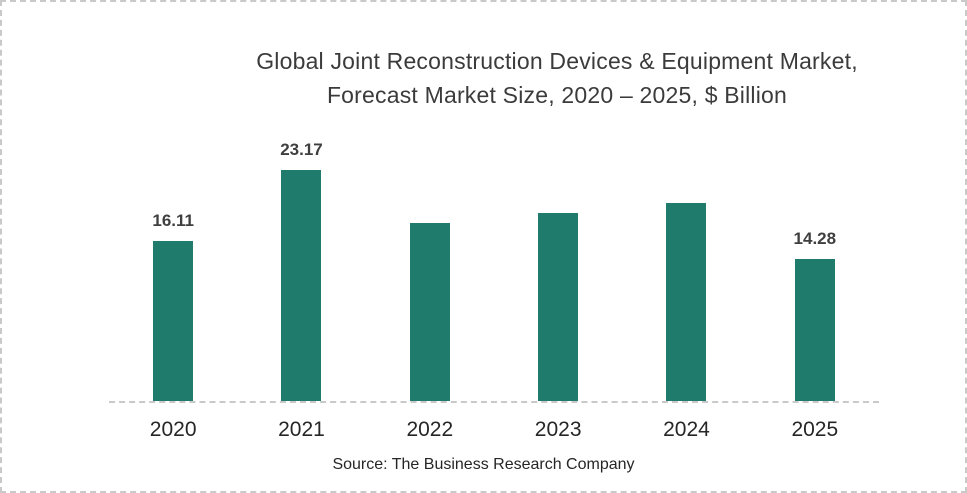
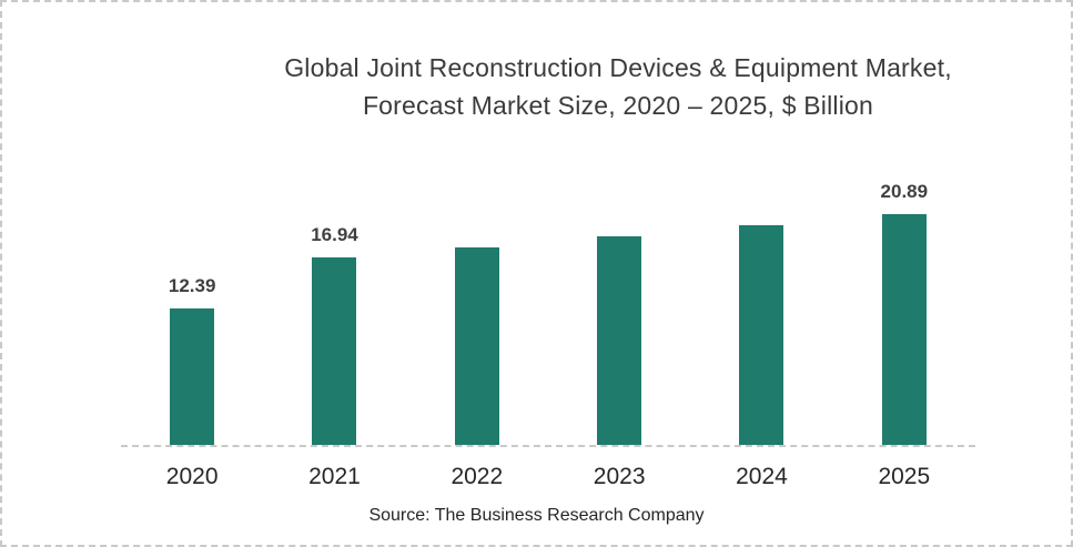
2020: 16.11 -> 12.39
2021: 23.17 -> 16.94
2025: 14.28 -> 20.89
